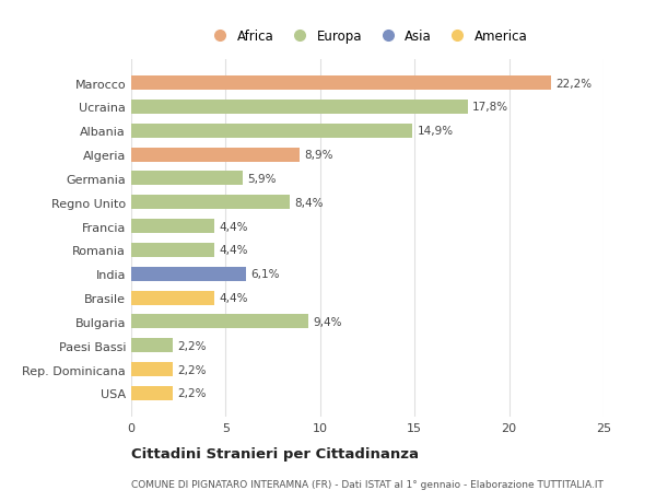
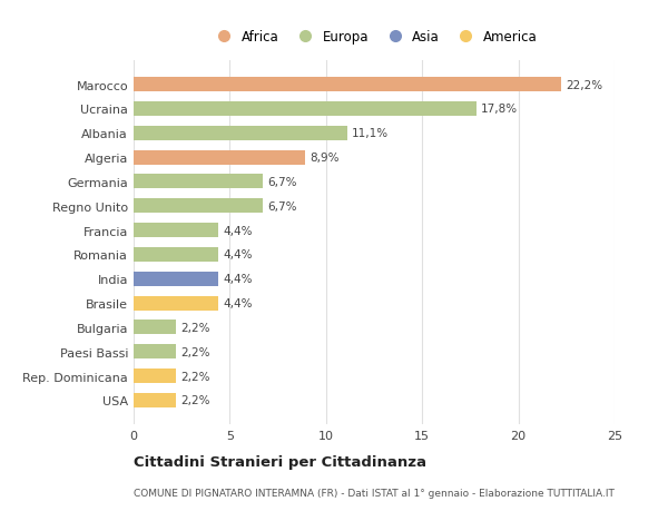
Albania: 14,9% -> 11,1%
Germania: 5,9% -> 6,7%
Regno Unito: 8,4% -> 6,7%
India: 6,1% -> 4,4%
Bulgaria: 9,4% -> 2,2%
